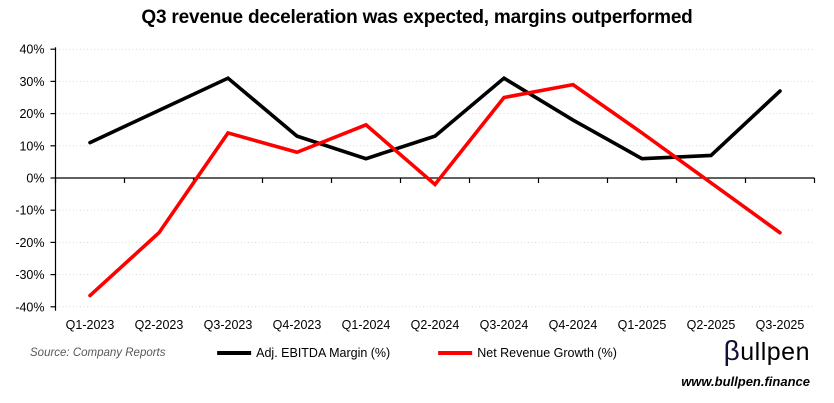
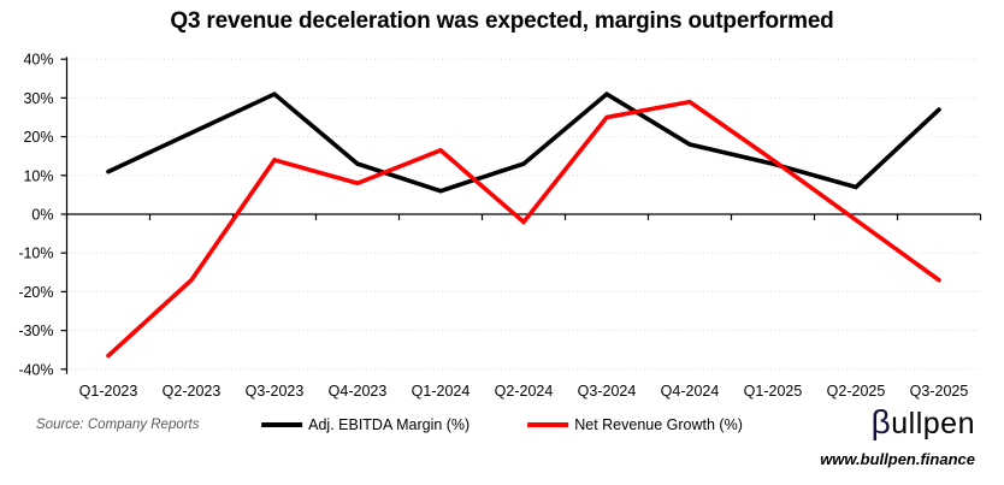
Adj. EBITDA Margin (%)/Q1-2025: 6% -> 13%
